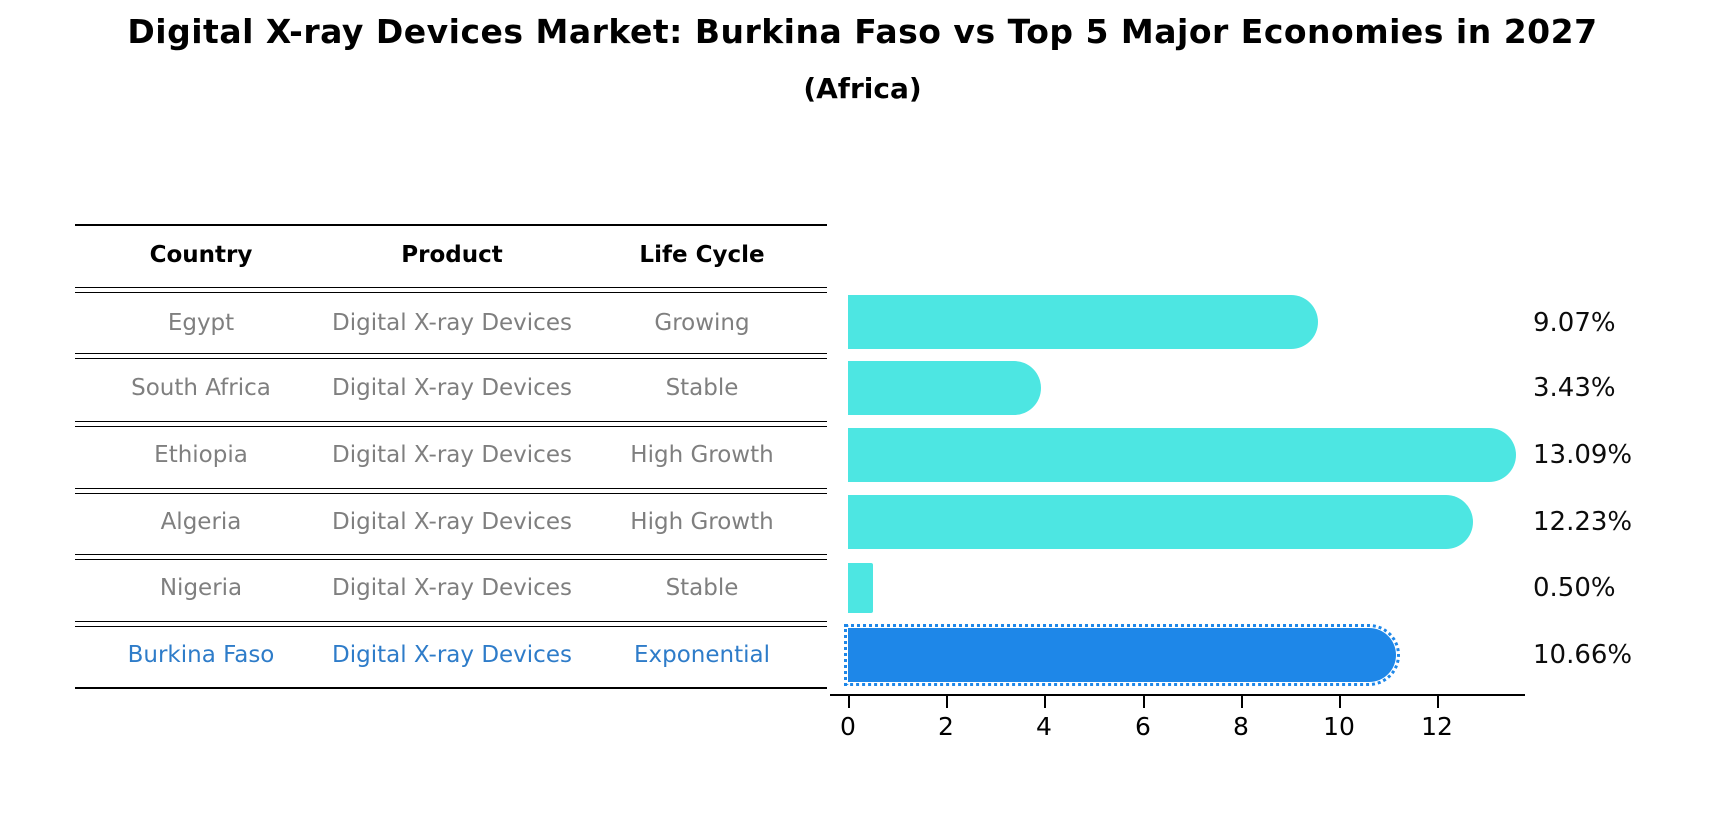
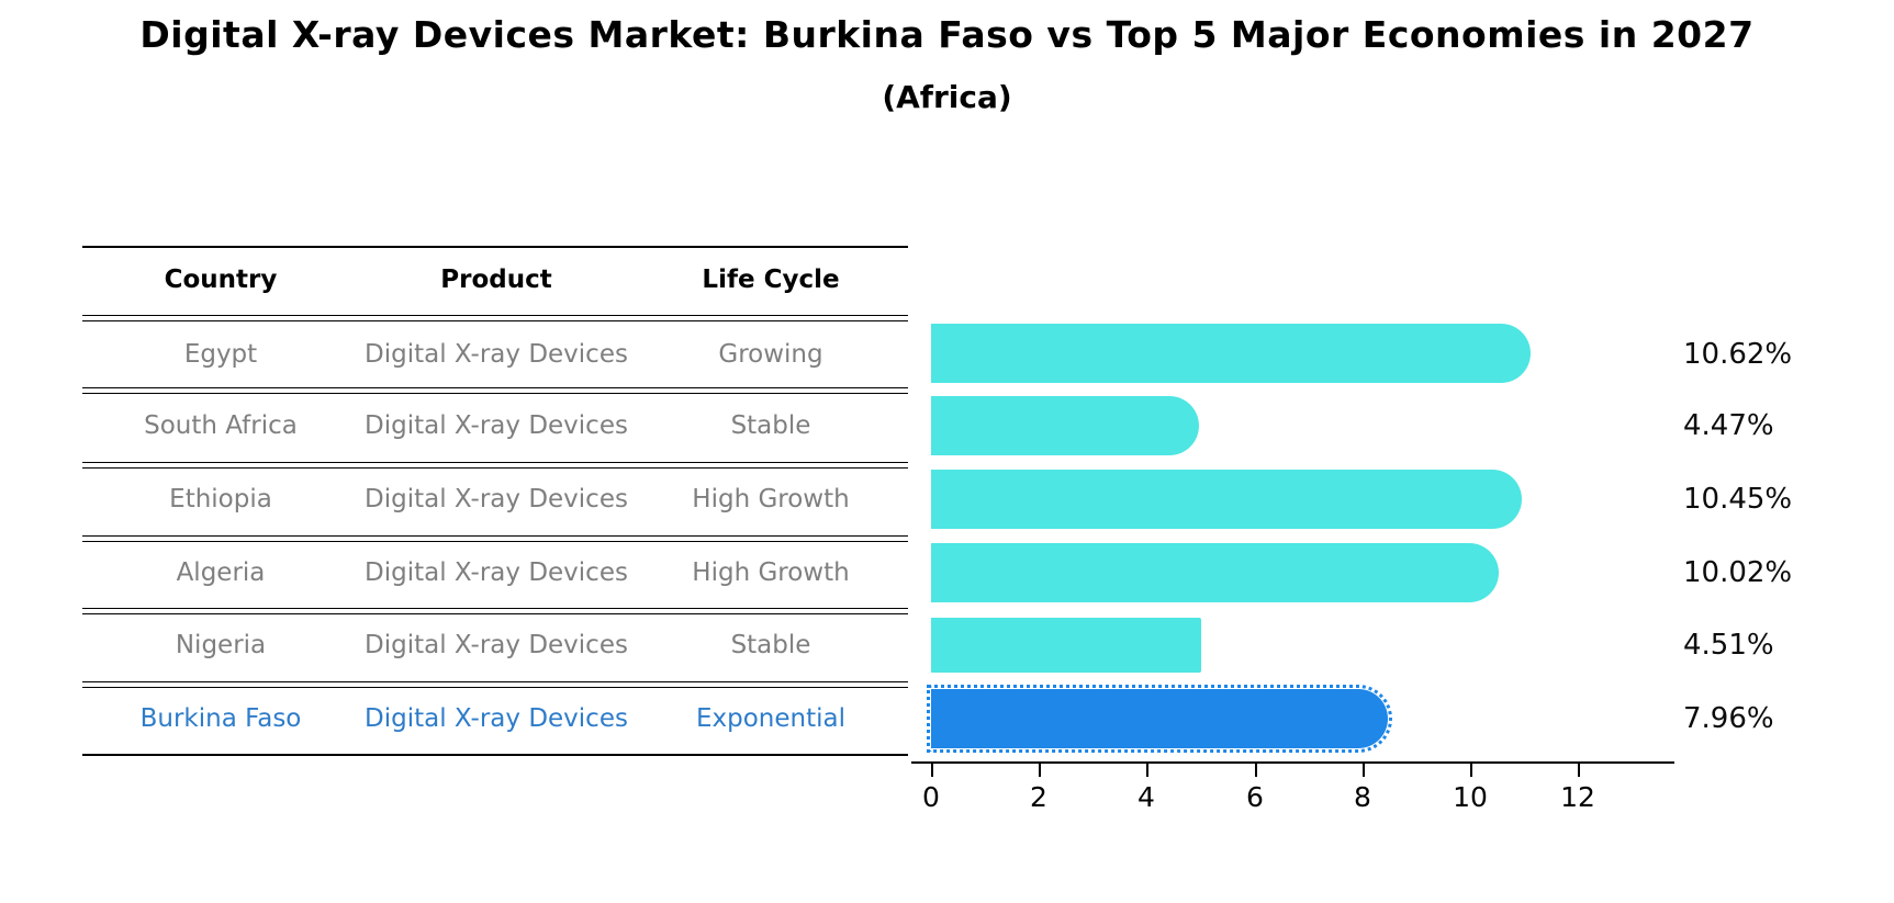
Egypt: 9.07% -> 10.62%
South Africa: 3.43% -> 4.47%
Ethiopia: 13.09% -> 10.45%
Algeria: 12.23% -> 10.02%
Nigeria: 0.50% -> 4.51%
Burkina Faso: 10.66% -> 7.96%
